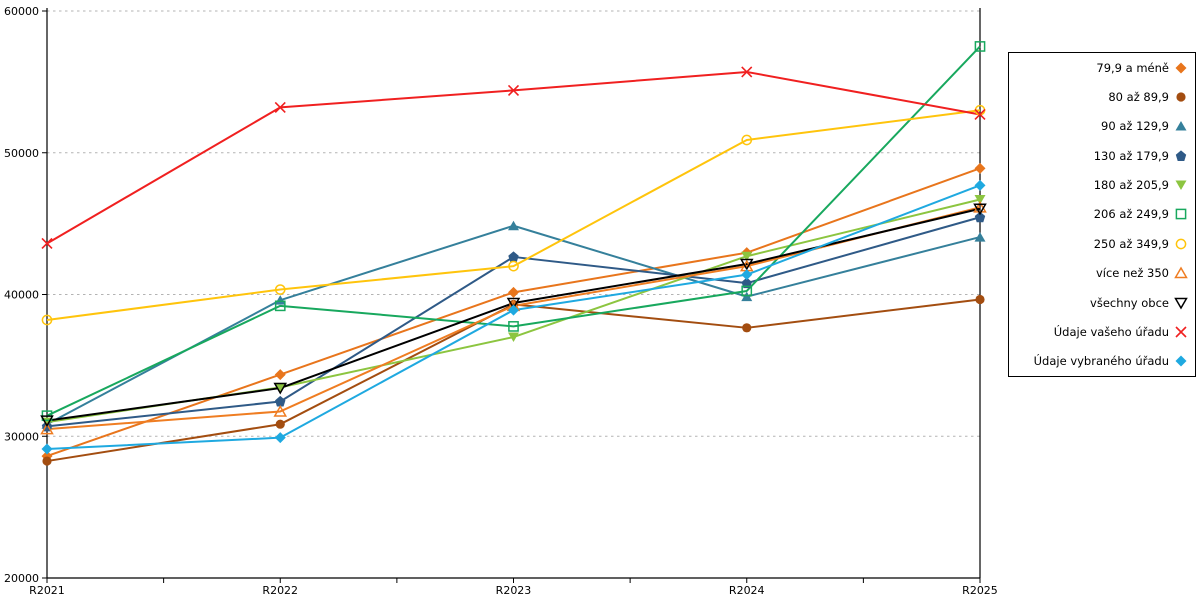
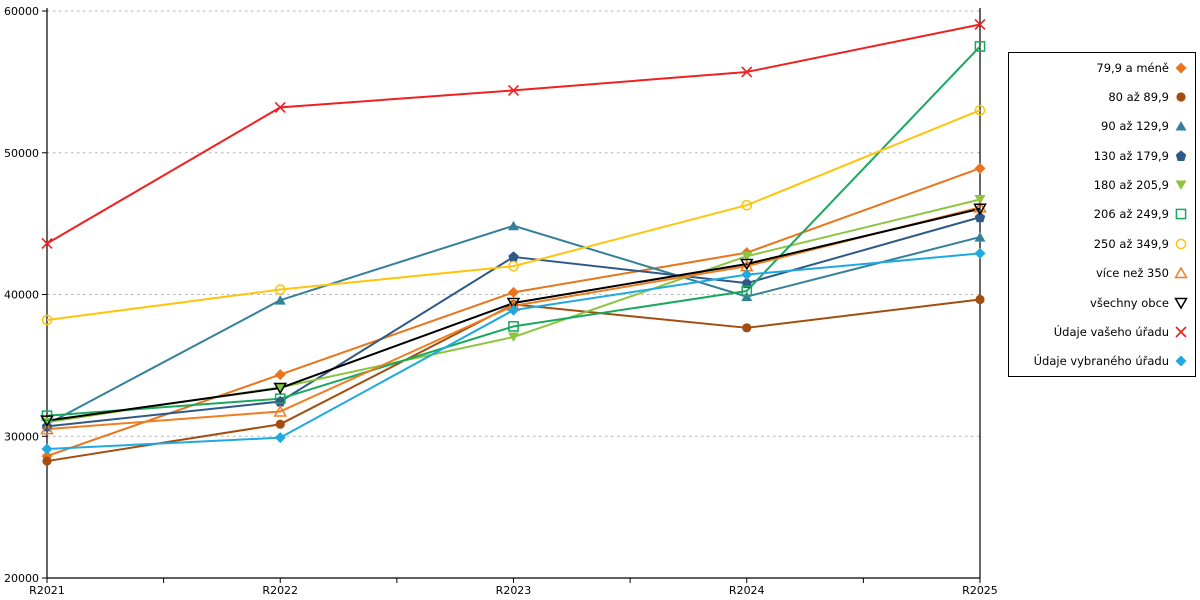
206 až 249,9/R2022: 39200 -> 32600
250 až 349,9/R2024: 50900 -> 46300
Údaje vašeho úřadu/R2025: 52700 -> 59000
Údaje vybraného úřadu/R2025: 47700 -> 42900
